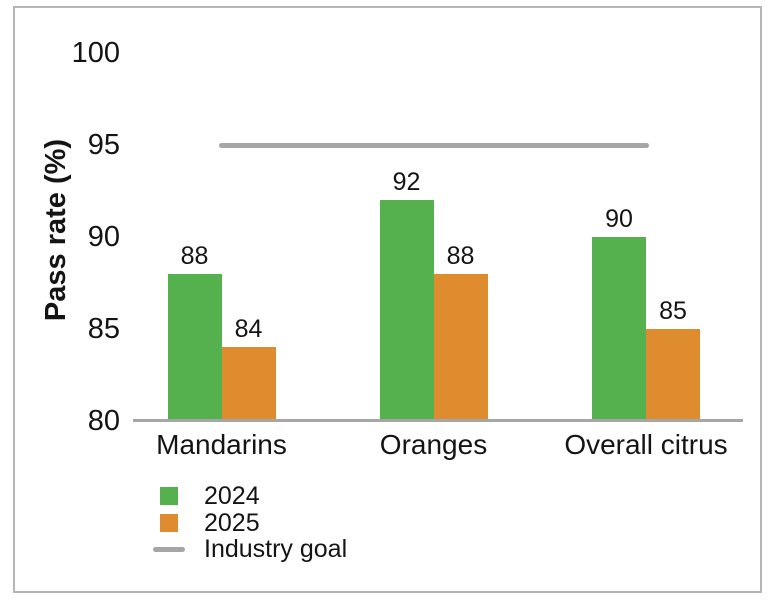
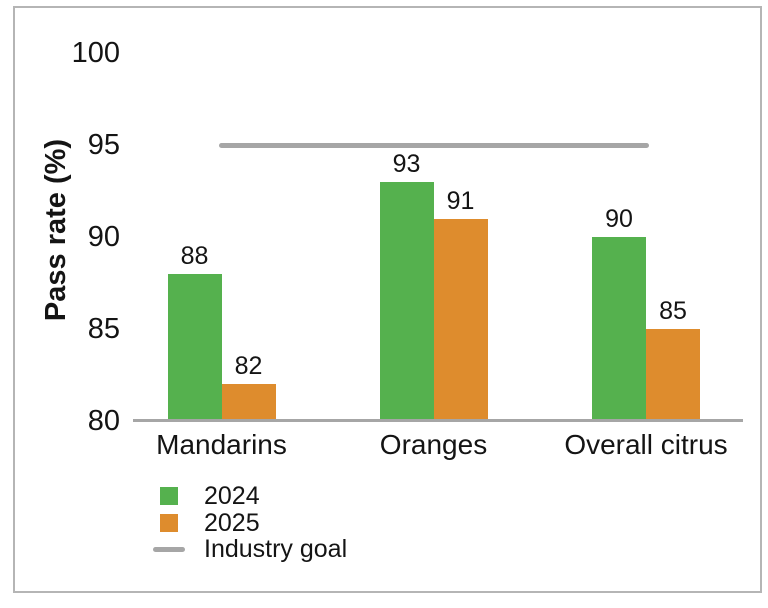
2025/Mandarins: 84 -> 82
2024/Oranges: 92 -> 93
2025/Oranges: 88 -> 91
